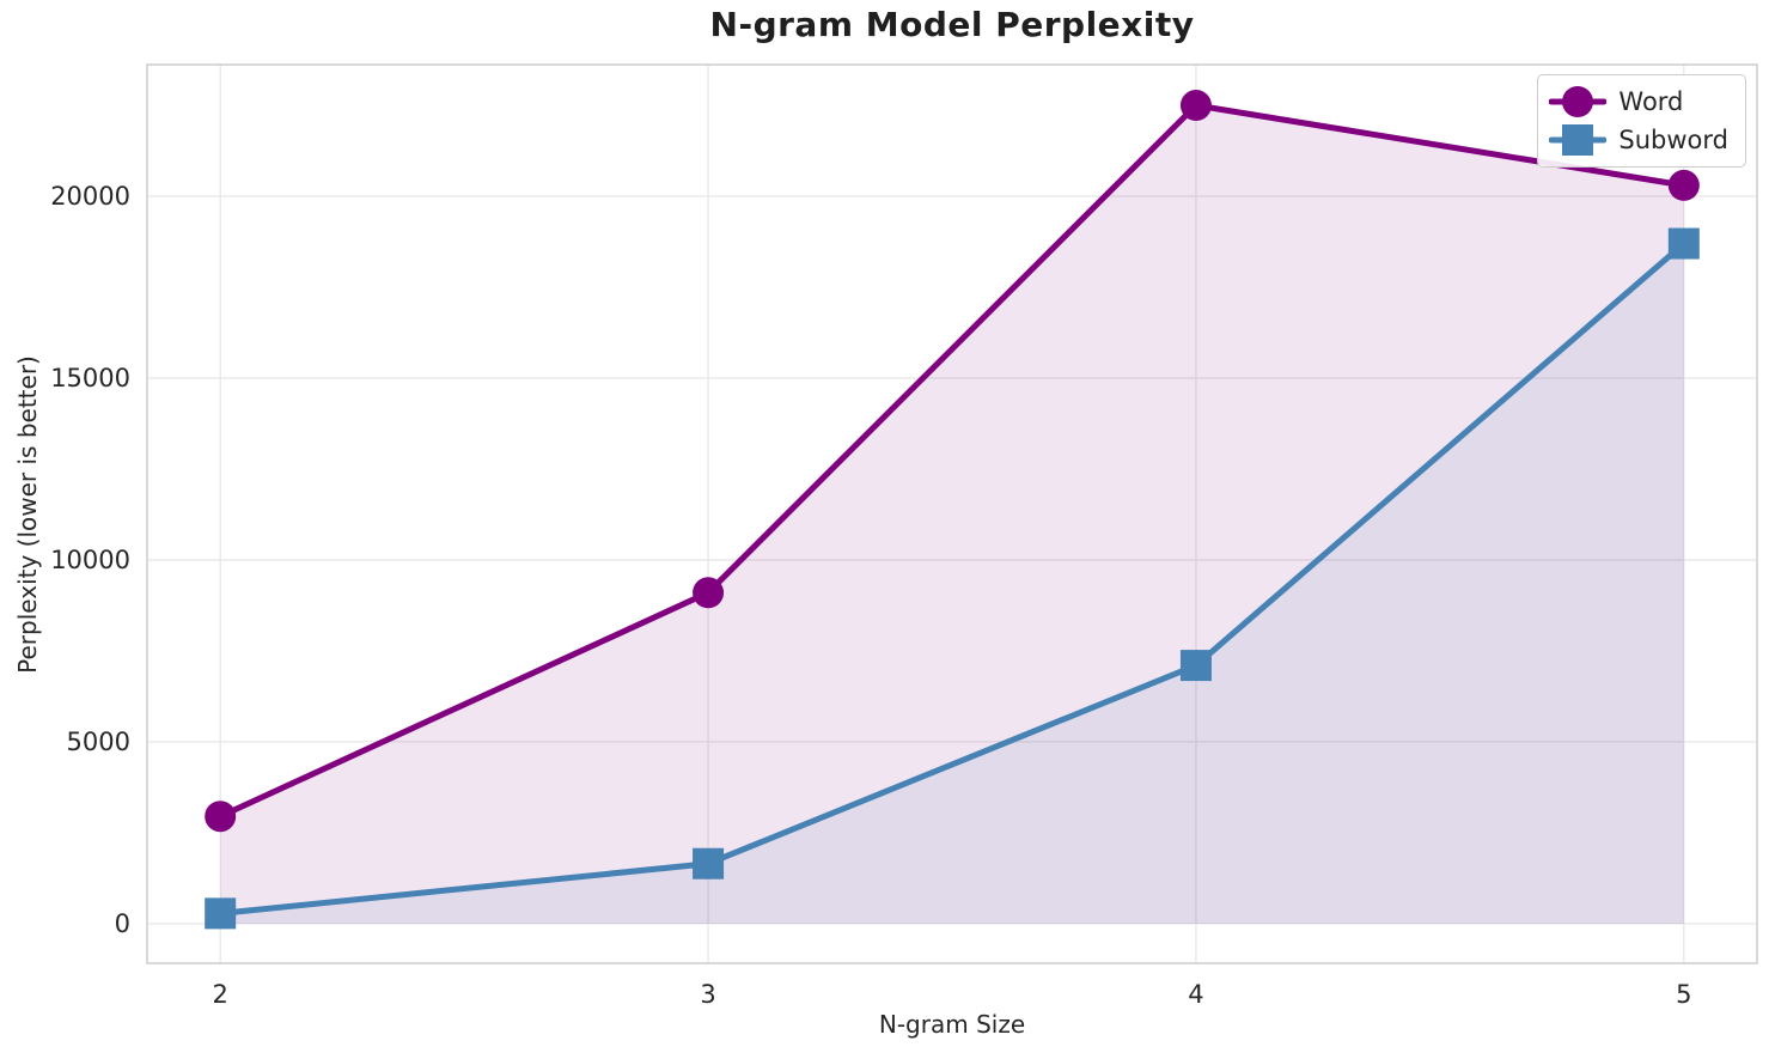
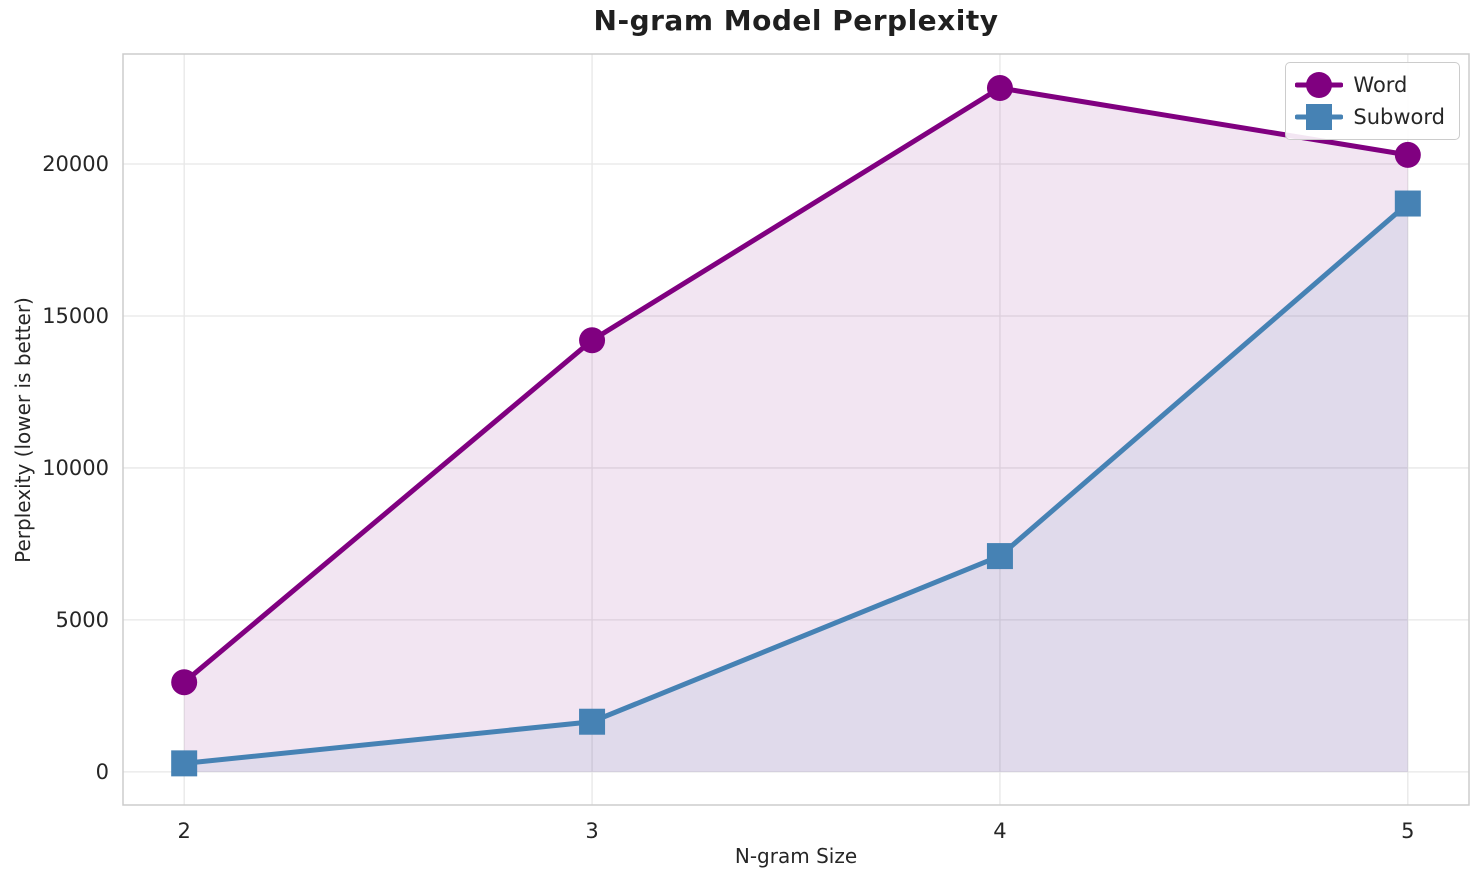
Word/3: 9100 -> 14200
